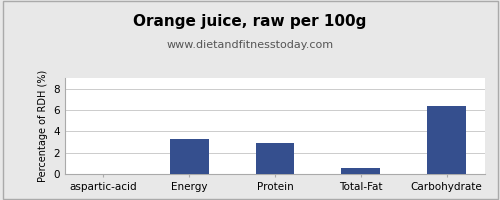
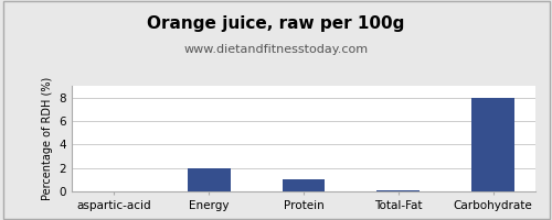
Energy: 3.3 -> 2.0
Protein: 2.9 -> 1.0
Total-Fat: 0.6 -> 0.1
Carbohydrate: 6.4 -> 8.0
